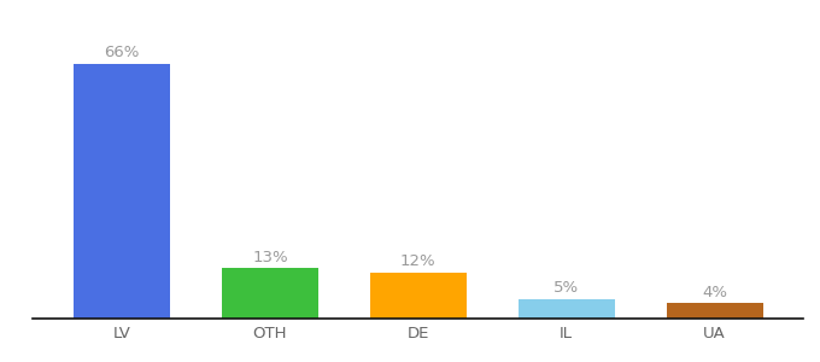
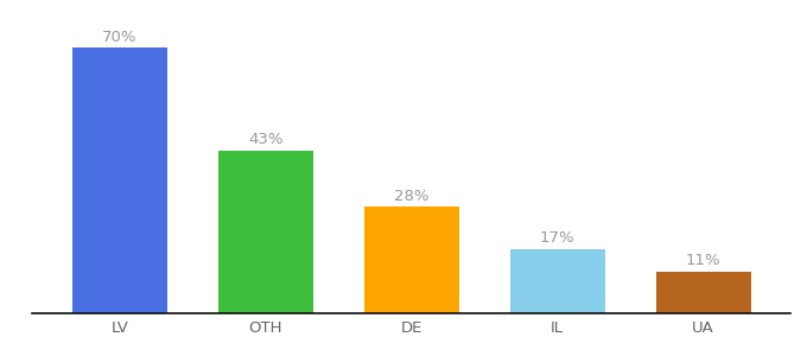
LV: 66% -> 70%
OTH: 13% -> 43%
DE: 12% -> 28%
IL: 5% -> 17%
UA: 4% -> 11%
